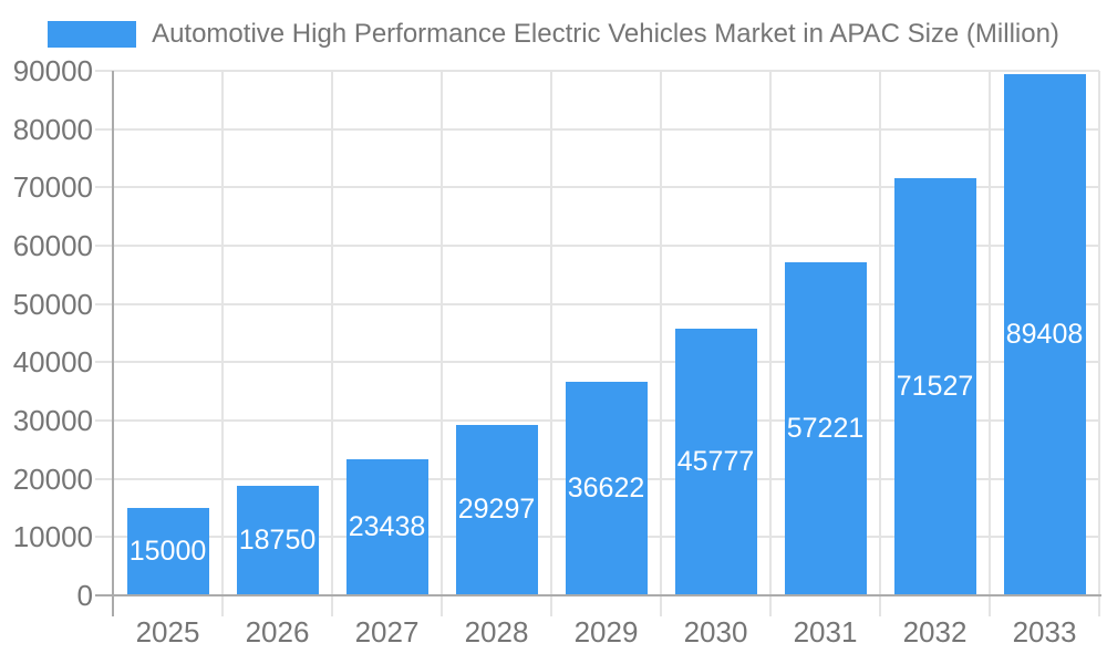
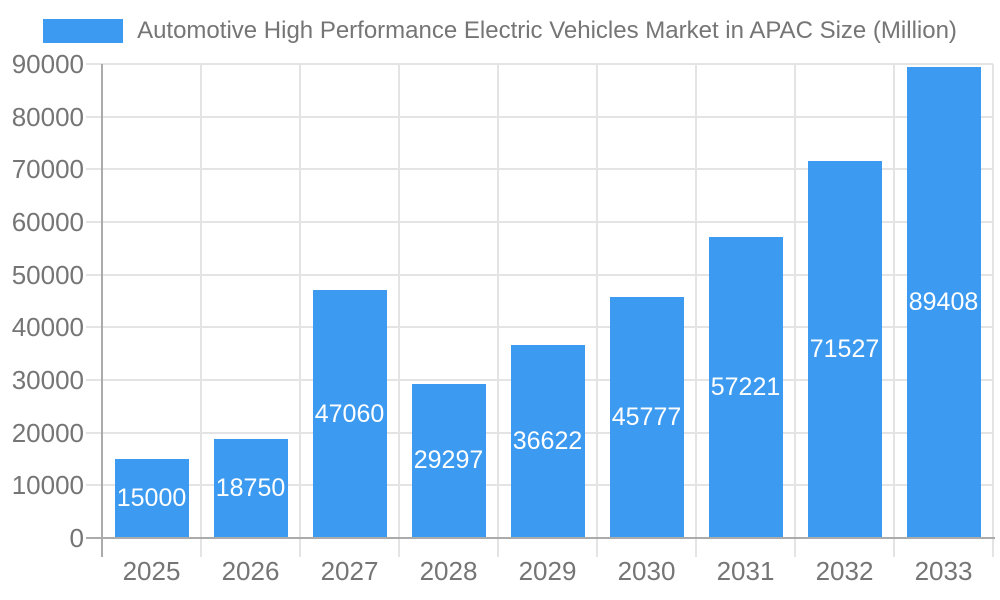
2027: 23438 -> 47060
